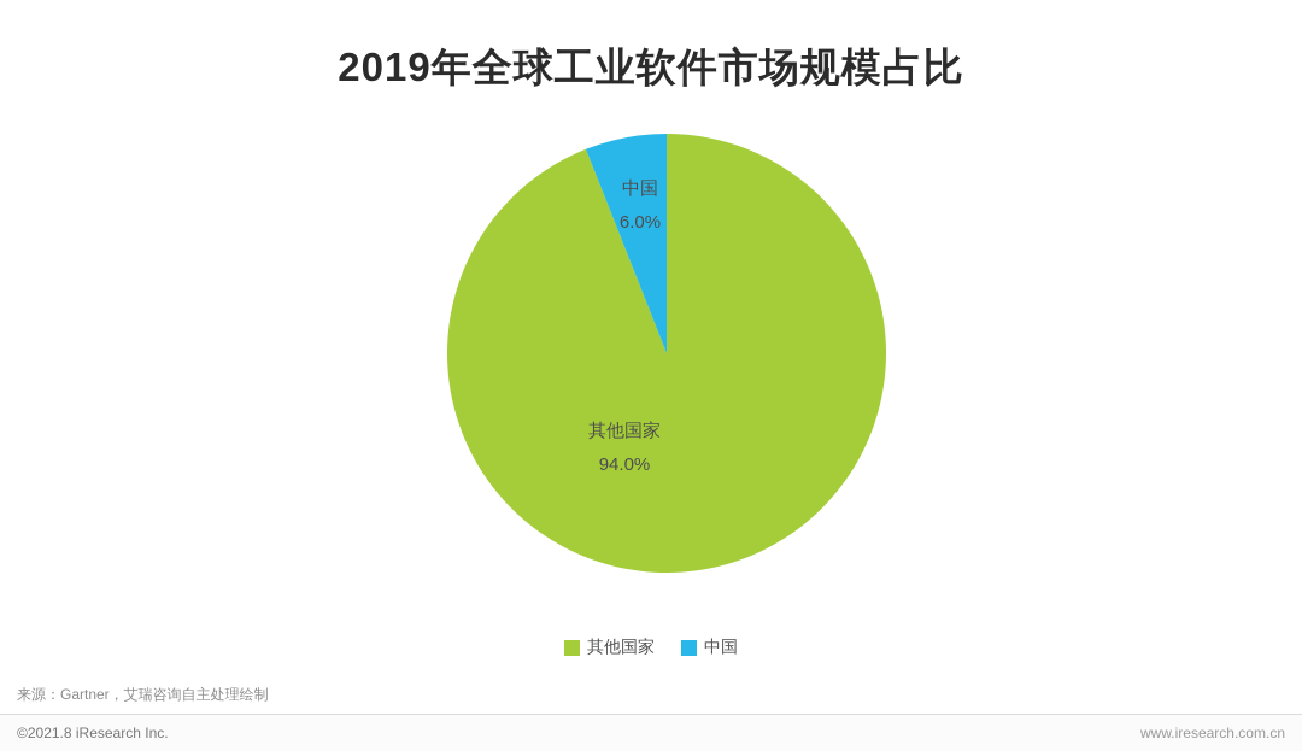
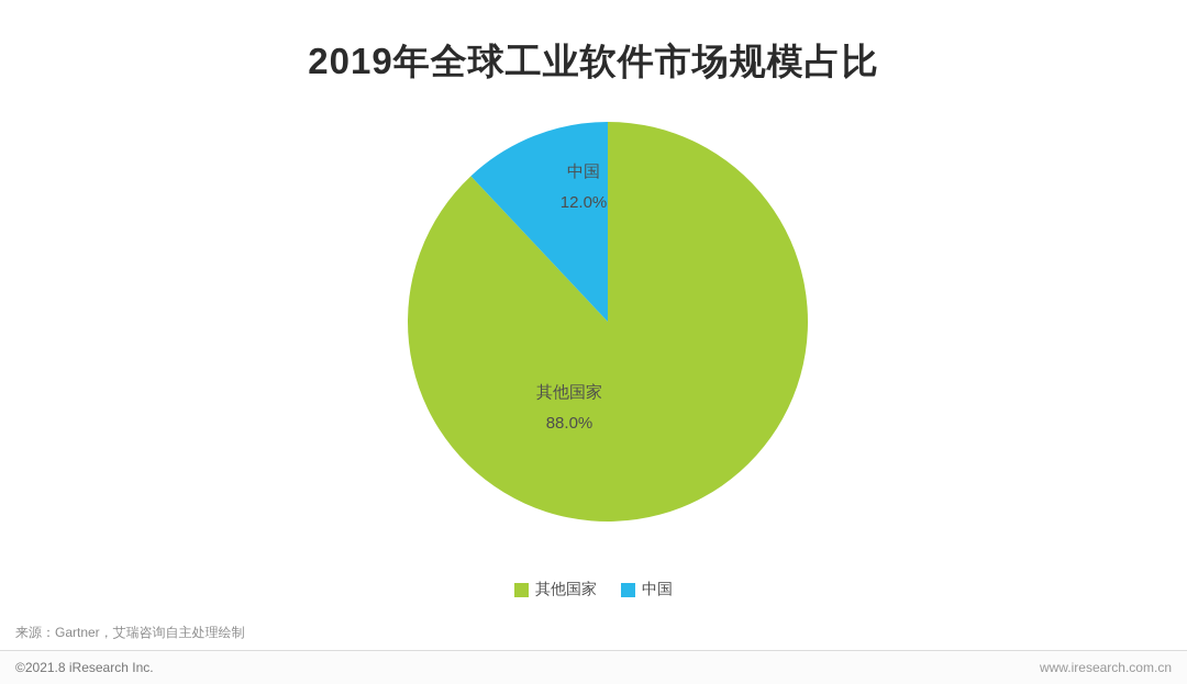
其他国家: 94.0% -> 88.0%
中国: 6.0% -> 12.0%
